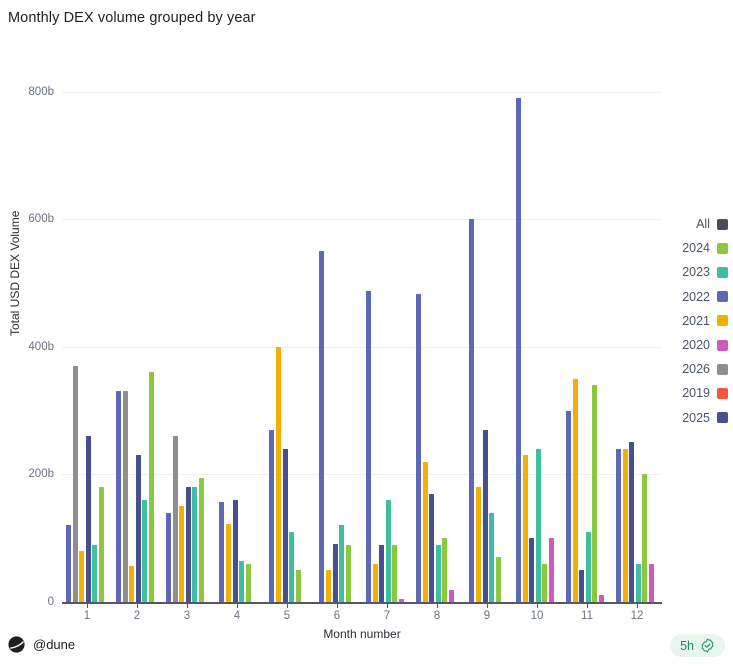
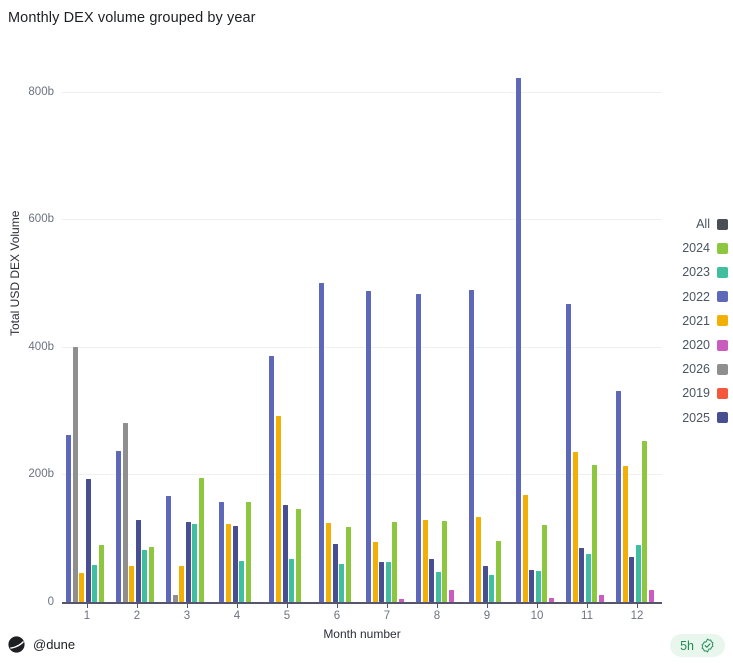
2022/1: 120b -> 260b
2026/1: 370b -> 400b
2021/1: 80b -> 50b
2025/1: 260b -> 190b
2023/1: 90b -> 60b
2024/1: 180b -> 90b
2022/2: 330b -> 240b
2026/2: 330b -> 280b
2025/2: 230b -> 130b
2023/2: 160b -> 80b
2024/2: 360b -> 90b
2022/3: 140b -> 170b
2026/3: 260b -> 10b
2021/3: 150b -> 60b
2025/3: 180b -> 130b
2023/3: 180b -> 120b
2025/4: 160b -> 120b
2024/4: 60b -> 160b
2022/5: 270b -> 380b
2021/5: 400b -> 290b
2025/5: 240b -> 150b
2023/5: 110b -> 70b
2024/5: 50b -> 140b
2022/6: 550b -> 500b
2021/6: 50b -> 120b
2023/6: 120b -> 60b
2024/6: 90b -> 120b
2021/7: 60b -> 90b
2025/7: 90b -> 60b
2023/7: 160b -> 60b
2024/7: 90b -> 130b
2021/8: 220b -> 130b
2025/8: 170b -> 70b
2023/8: 90b -> 50b
2024/8: 100b -> 130b
2022/9: 600b -> 490b
2021/9: 180b -> 130b
2025/9: 270b -> 60b
2023/9: 140b -> 40b
2024/9: 70b -> 100b
2022/10: 790b -> 820b
2021/10: 230b -> 170b
2025/10: 100b -> 50b
2023/10: 240b -> 50b
2024/10: 60b -> 120b
2020/10: 100b -> 10b
2022/11: 300b -> 470b
2021/11: 350b -> 240b
2025/11: 50b -> 80b
2023/11: 110b -> 80b
2024/11: 340b -> 210b
2022/12: 240b -> 330b
2021/12: 240b -> 210b
2025/12: 250b -> 70b
2023/12: 60b -> 90b
2024/12: 200b -> 250b
2020/12: 60b -> 20b
